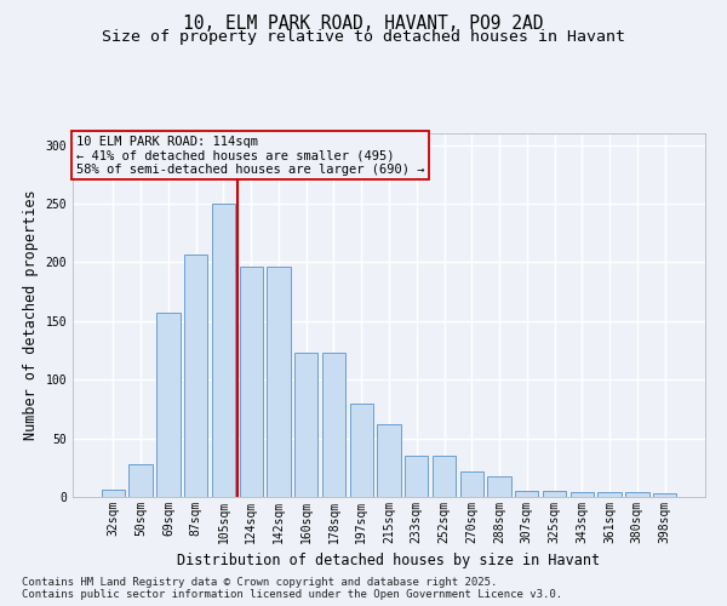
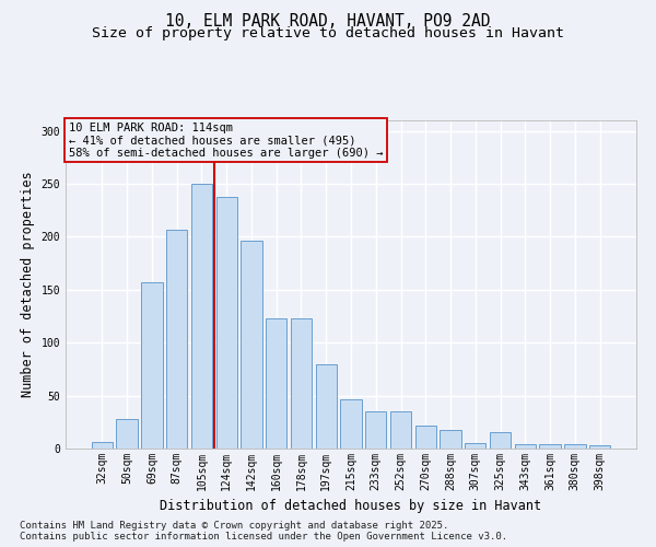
124sqm: 196 -> 238
215sqm: 62 -> 46
325sqm: 5 -> 16
